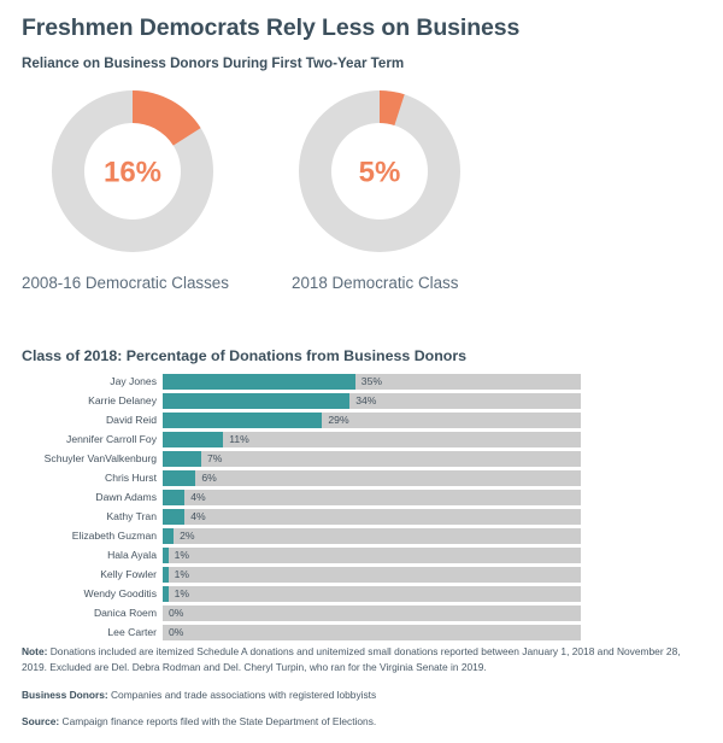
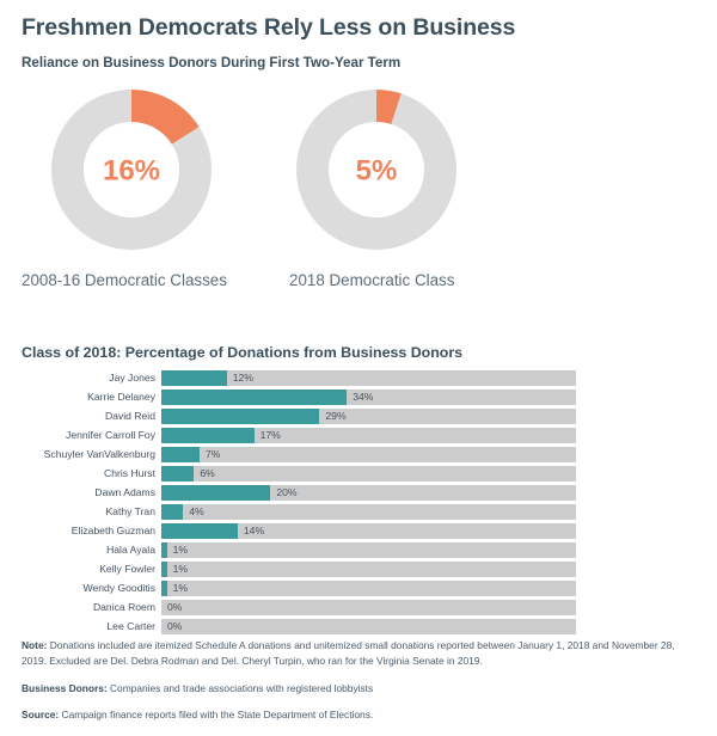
Jay Jones: 35% -> 12%
Jennifer Carroll Foy: 11% -> 17%
Dawn Adams: 4% -> 20%
Elizabeth Guzman: 2% -> 14%
